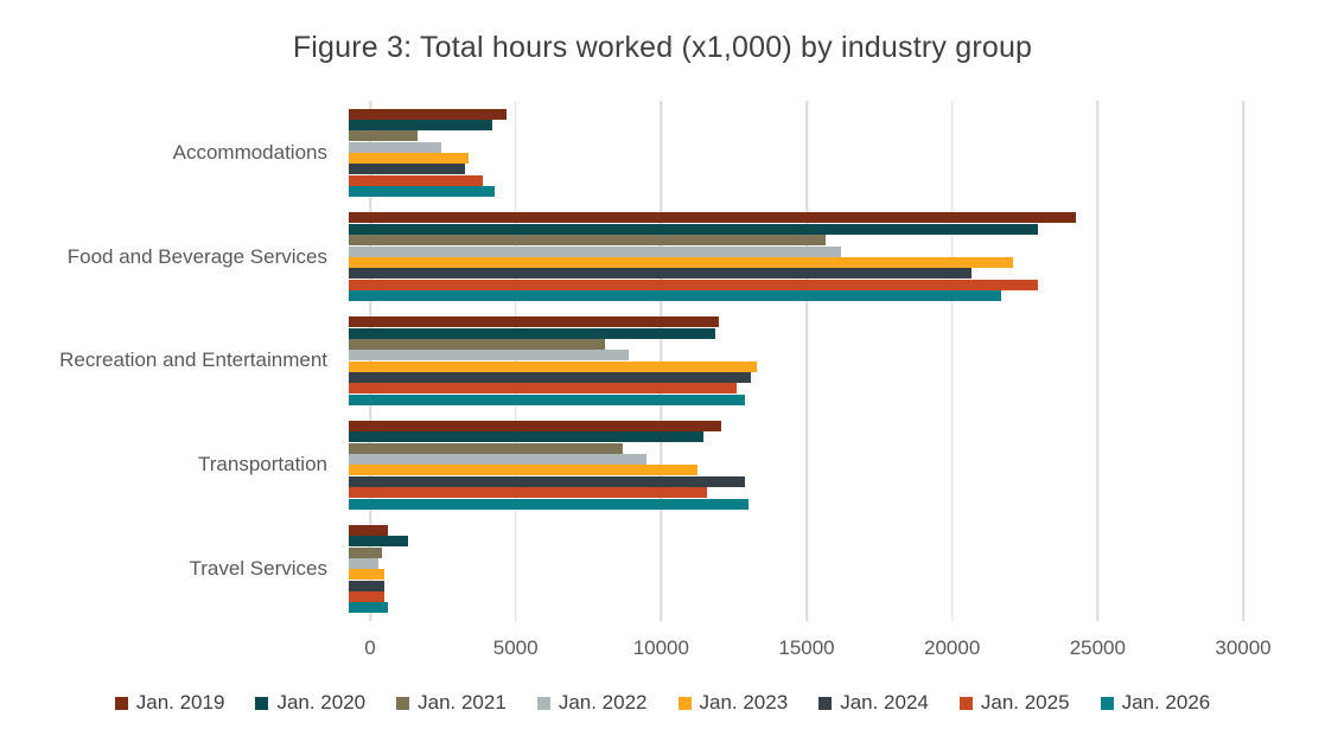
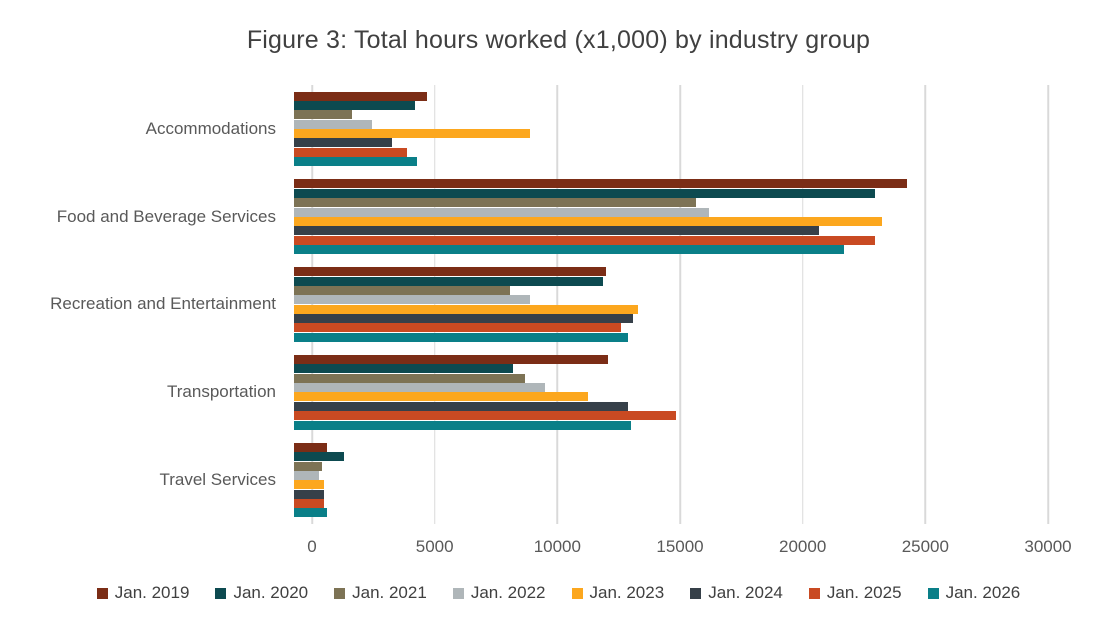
Jan. 2023/Accommodations: 4000 -> 9400
Jan. 2023/Food and Beverage Services: 22300 -> 23400
Jan. 2020/Transportation: 11900 -> 8700
Jan. 2025/Transportation: 12000 -> 15200
